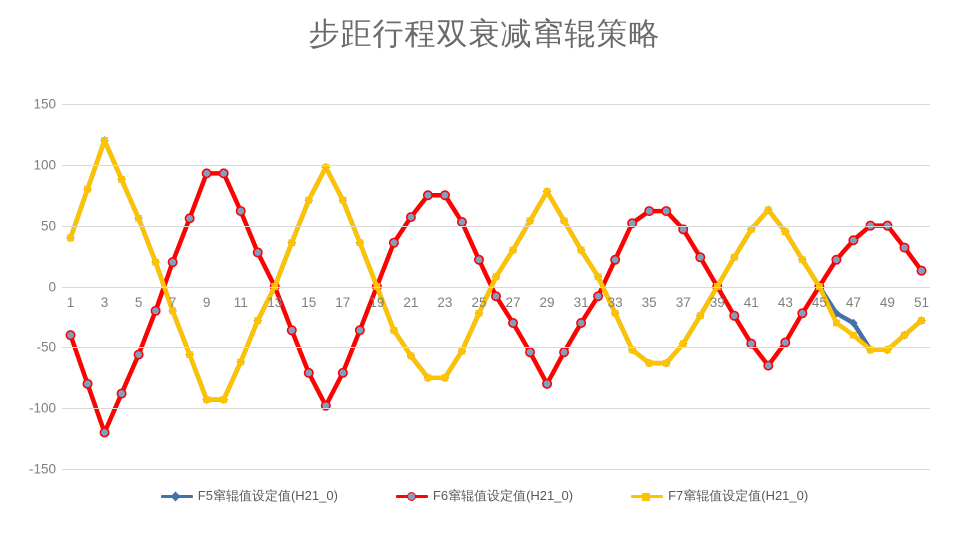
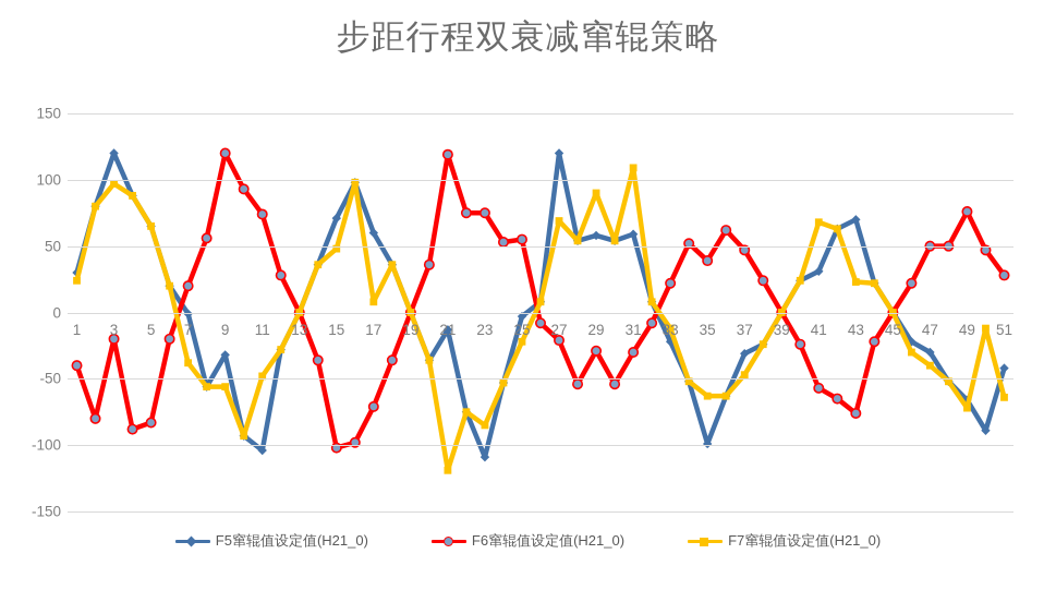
F5窜辊值设定值(H21_0)/1: 40 -> 30
F7窜辊值设定值(H21_0)/1: 40 -> 24
F6窜辊值设定值(H21_0)/3: -120 -> -20
F7窜辊值设定值(H21_0)/3: 120 -> 97
F5窜辊值设定值(H21_0)/5: 56 -> 65
F6窜辊值设定值(H21_0)/5: -56 -> -83
F7窜辊值设定值(H21_0)/5: 56 -> 65
F5窜辊值设定值(H21_0)/7: -20 -> -1
F7窜辊值设定值(H21_0)/7: -20 -> -38
F5窜辊值设定值(H21_0)/9: -93 -> -32
F6窜辊值设定值(H21_0)/9: 93 -> 120
F7窜辊值设定值(H21_0)/9: -93 -> -56
F5窜辊值设定值(H21_0)/11: -62 -> -104
F6窜辊值设定值(H21_0)/11: 62 -> 74
F7窜辊值设定值(H21_0)/11: -62 -> -48
F6窜辊值设定值(H21_0)/15: -71 -> -102
F7窜辊值设定值(H21_0)/15: 71 -> 48
F5窜辊值设定值(H21_0)/17: 71 -> 60
F7窜辊值设定值(H21_0)/17: 71 -> 8
F5窜辊值设定值(H21_0)/21: -57 -> -13
F6窜辊值设定值(H21_0)/21: 57 -> 119
F7窜辊值设定值(H21_0)/21: -57 -> -119
F5窜辊值设定值(H21_0)/23: -75 -> -109
F7窜辊值设定值(H21_0)/23: -75 -> -85
F5窜辊值设定值(H21_0)/25: -22 -> -3
F6窜辊值设定值(H21_0)/25: 22 -> 55
F5窜辊值设定值(H21_0)/27: 30 -> 120
F6窜辊值设定值(H21_0)/27: -30 -> -21
F7窜辊值设定值(H21_0)/27: 30 -> 69
F5窜辊值设定值(H21_0)/29: 78 -> 58
F6窜辊值设定值(H21_0)/29: -80 -> -29
F7窜辊值设定值(H21_0)/29: 78 -> 90
F5窜辊值设定值(H21_0)/31: 30 -> 59
F7窜辊值设定值(H21_0)/31: 30 -> 109
F7窜辊值设定值(H21_0)/33: -22 -> -12
F5窜辊值设定值(H21_0)/35: -63 -> -99
F6窜辊值设定值(H21_0)/35: 62 -> 39
F5窜辊值设定值(H21_0)/37: -47 -> -31
F5窜辊值设定值(H21_0)/41: 47 -> 31
F6窜辊值设定值(H21_0)/41: -47 -> -57
F7窜辊值设定值(H21_0)/41: 47 -> 68
F5窜辊值设定值(H21_0)/43: 45 -> 70
F6窜辊值设定值(H21_0)/43: -46 -> -76
F7窜辊值设定值(H21_0)/43: 45 -> 23
F6窜辊值设定值(H21_0)/47: 38 -> 50
F5窜辊值设定值(H21_0)/49: -52 -> -66
F6窜辊值设定值(H21_0)/49: 50 -> 76
F7窜辊值设定值(H21_0)/49: -52 -> -72
F5窜辊值设定值(H21_0)/50: -40 -> -89
F6窜辊值设定值(H21_0)/50: 32 -> 47
F7窜辊值设定值(H21_0)/50: -40 -> -12
F5窜辊值设定值(H21_0)/51: -28 -> -42
F6窜辊值设定值(H21_0)/51: 13 -> 28
F7窜辊值设定值(H21_0)/51: -28 -> -64
